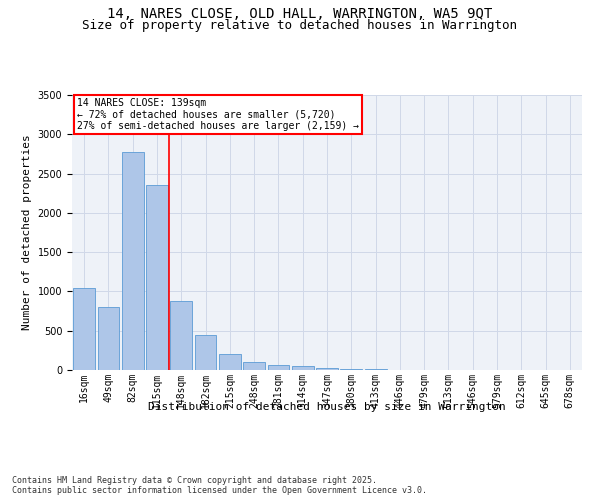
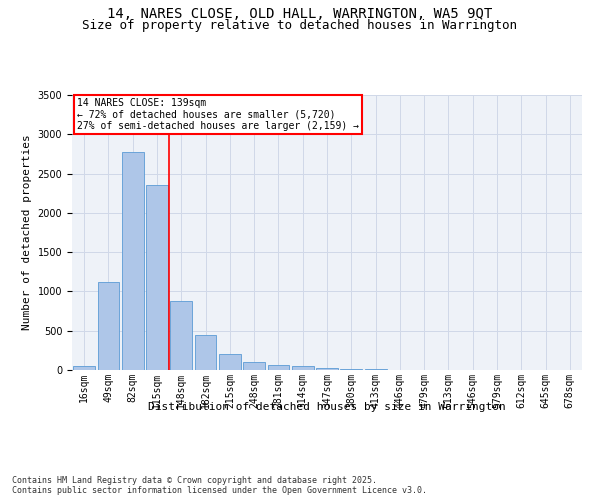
16sqm: 1040 -> 60
49sqm: 800 -> 1120
